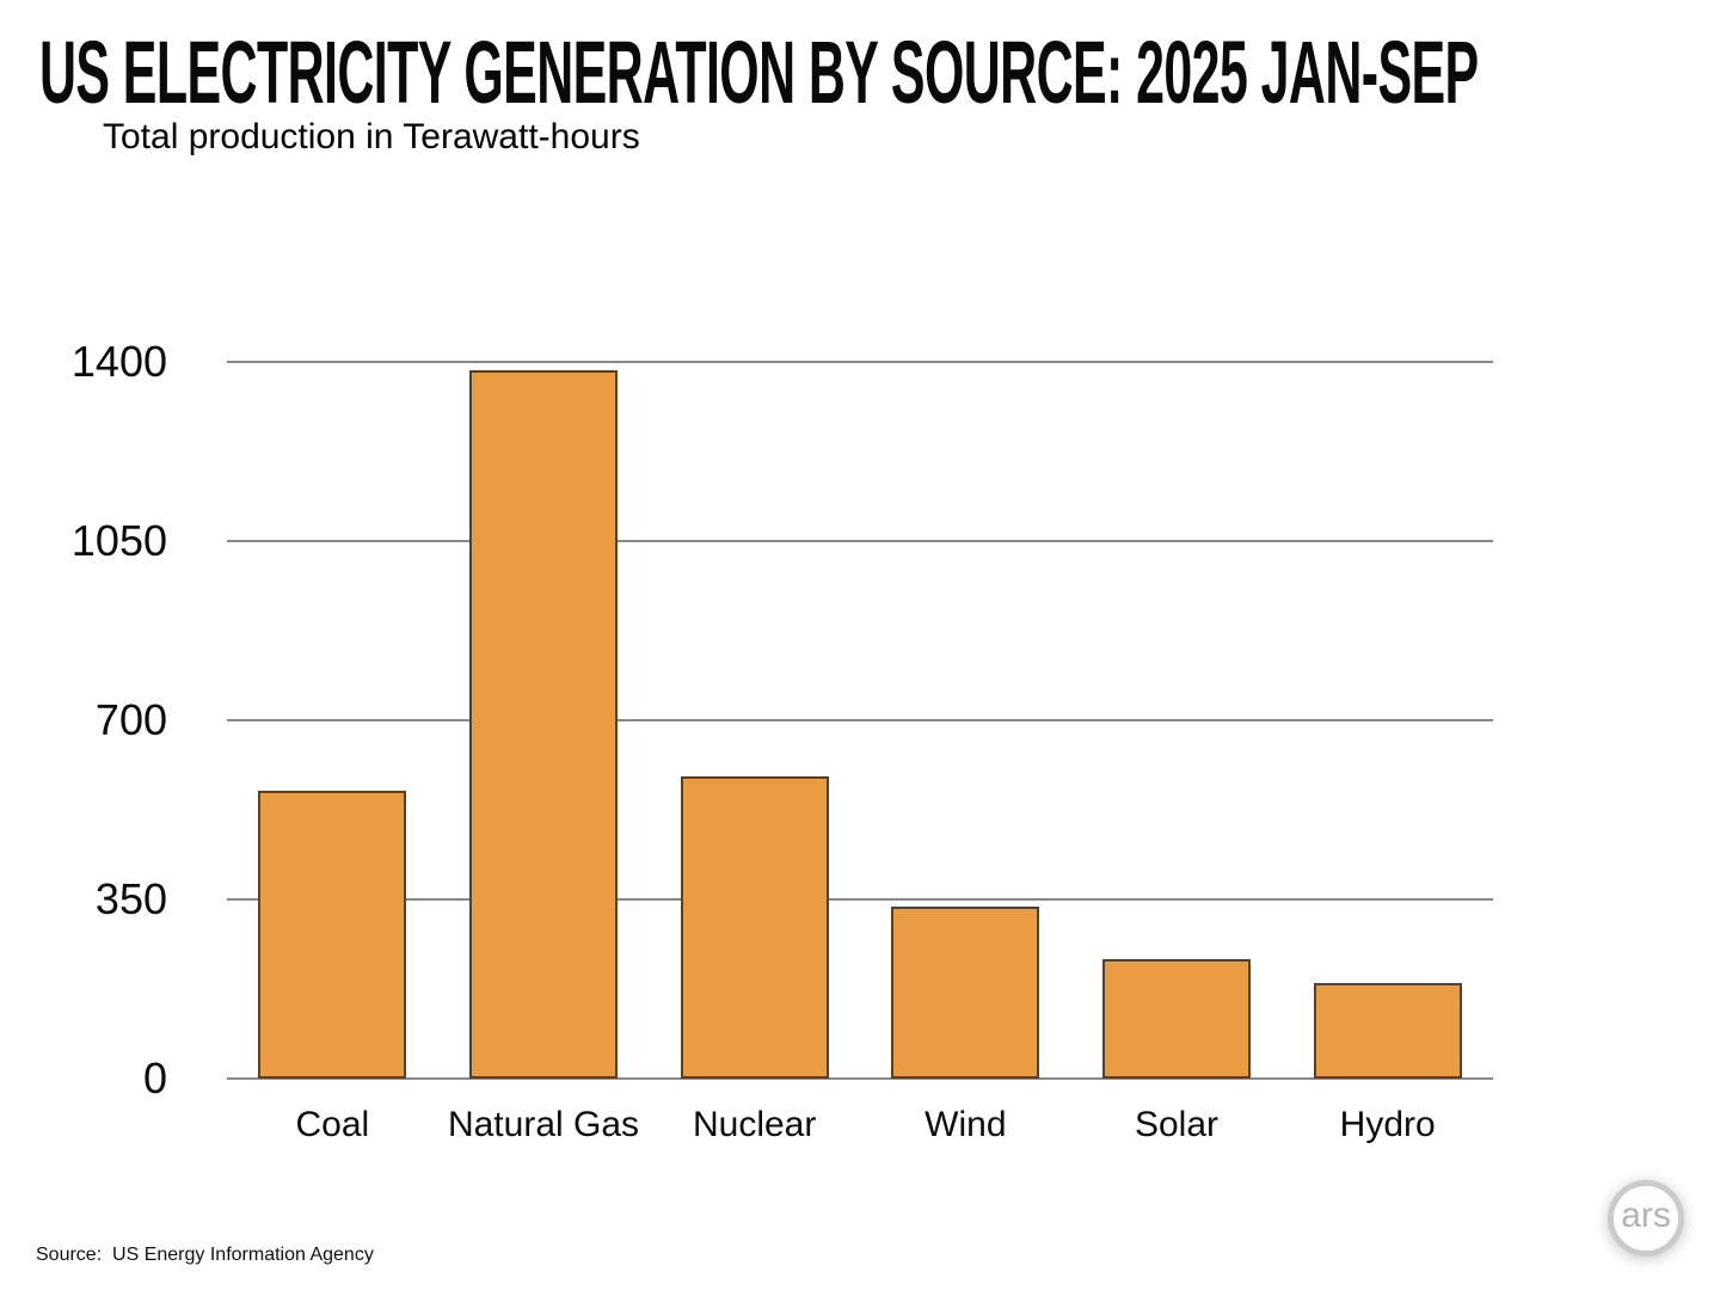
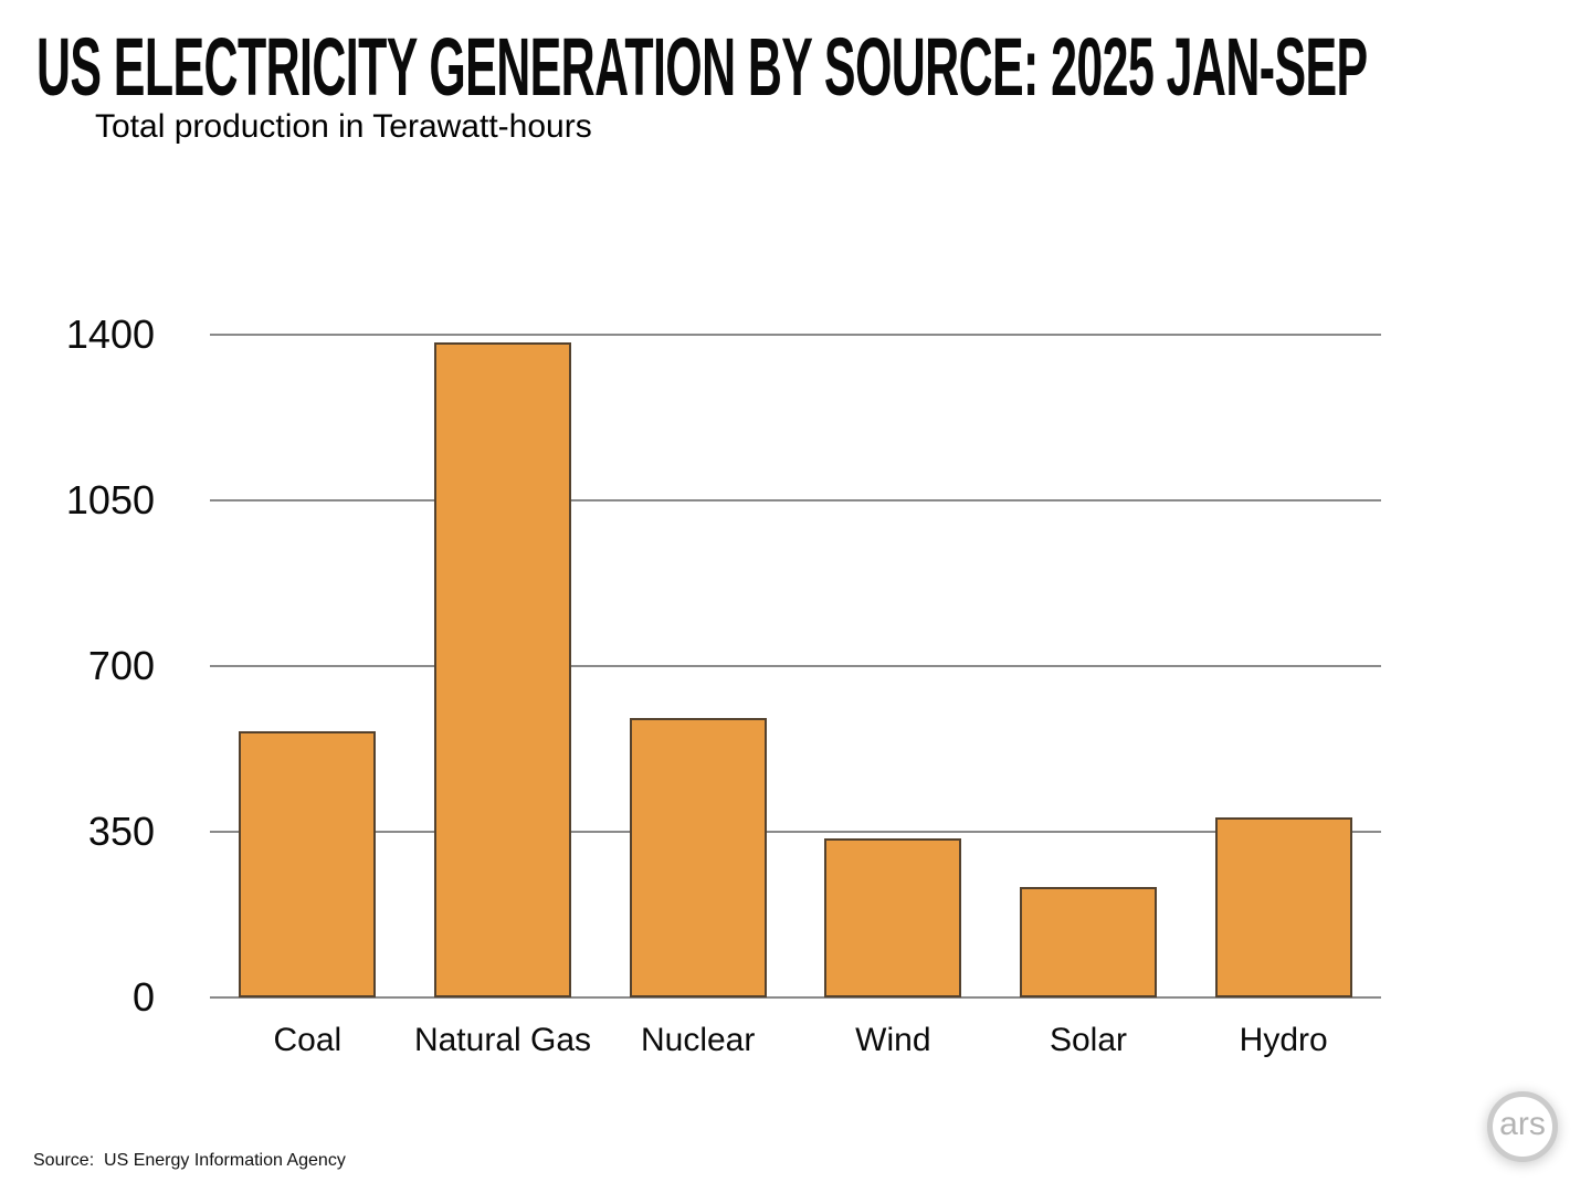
Hydro: 190 -> 380
